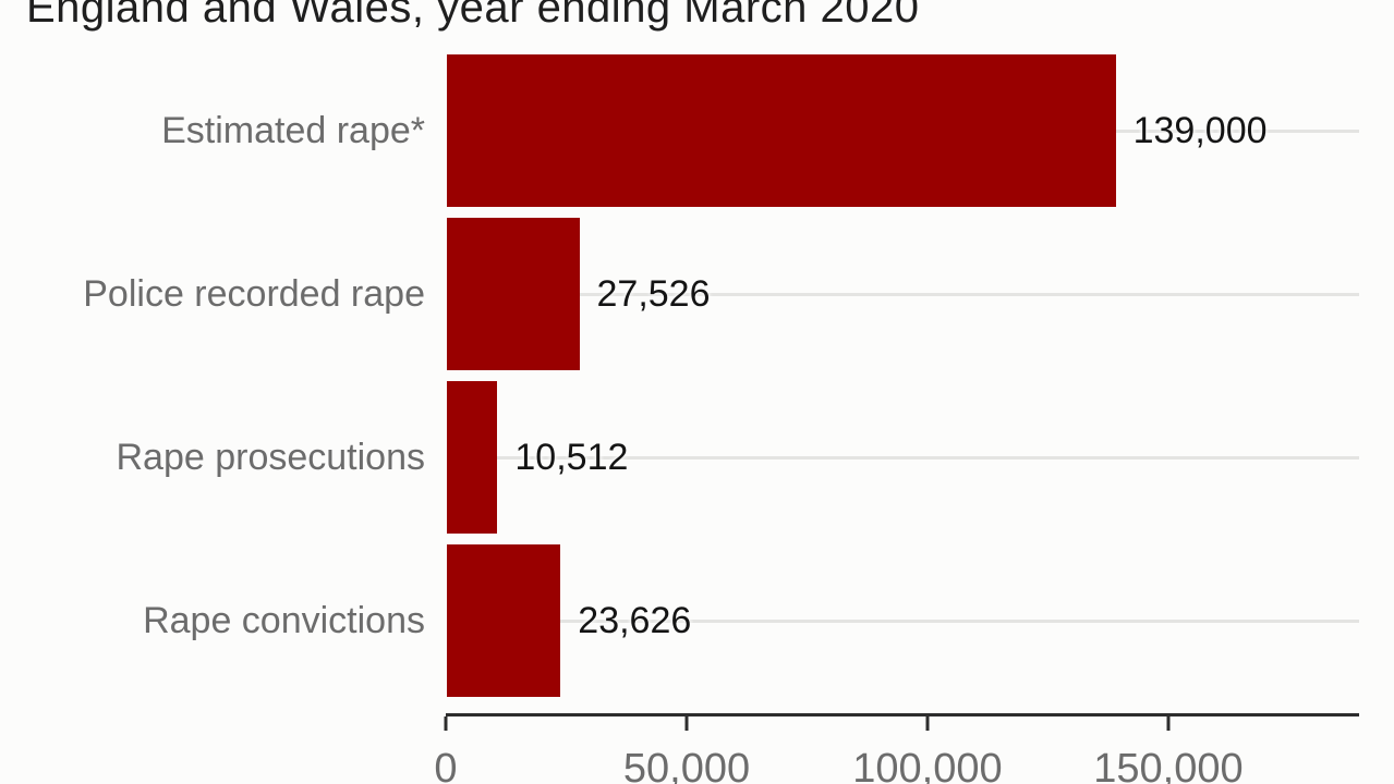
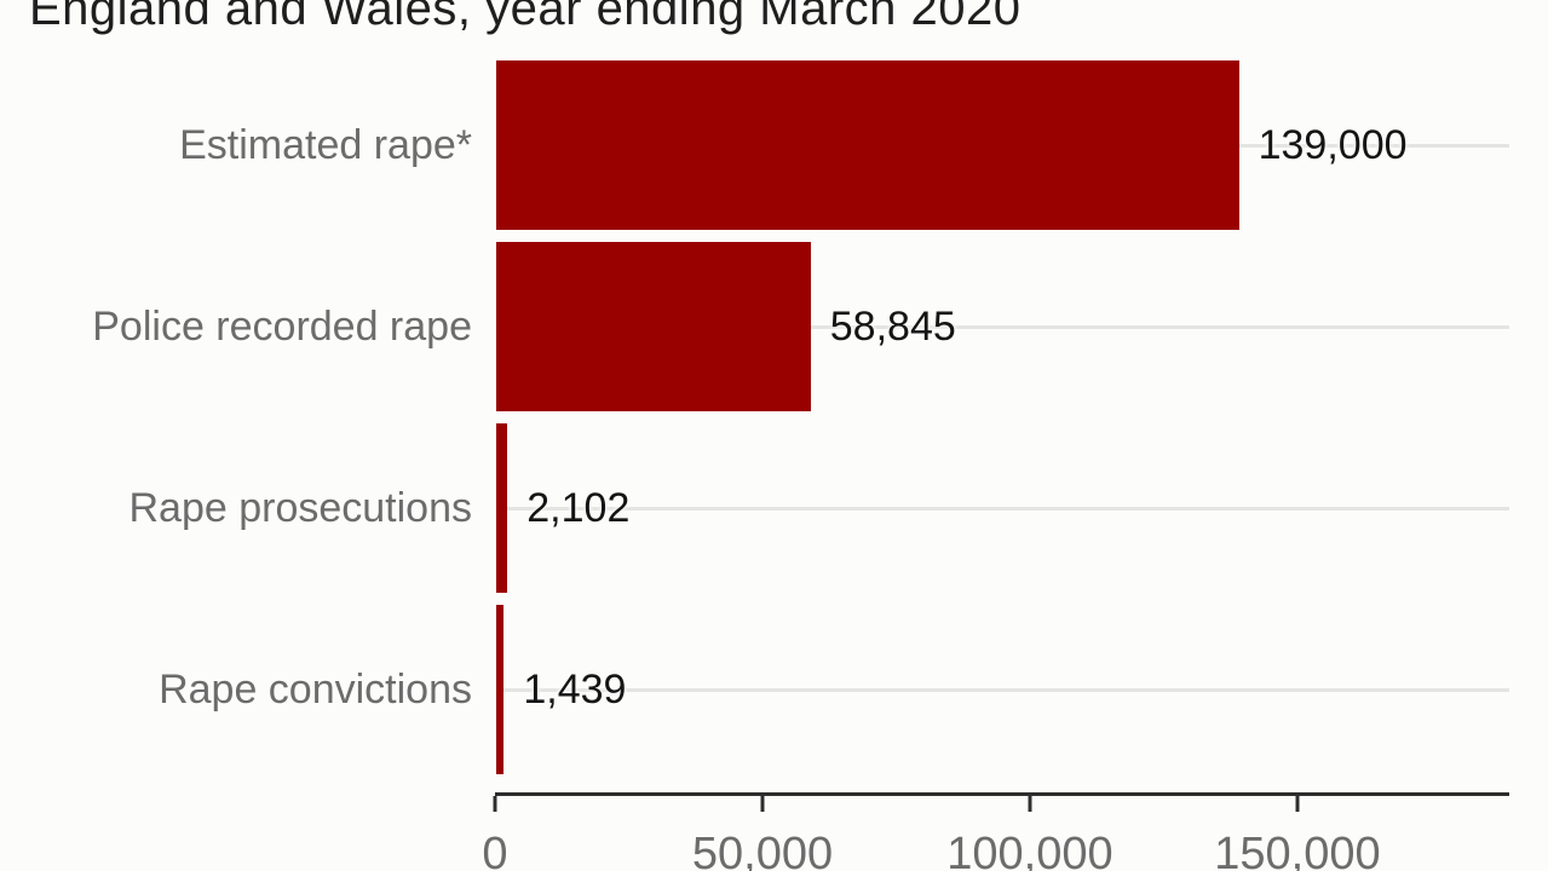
Police recorded rape: 27,526 -> 58,845
Rape prosecutions: 10,512 -> 2,102
Rape convictions: 23,626 -> 1,439
